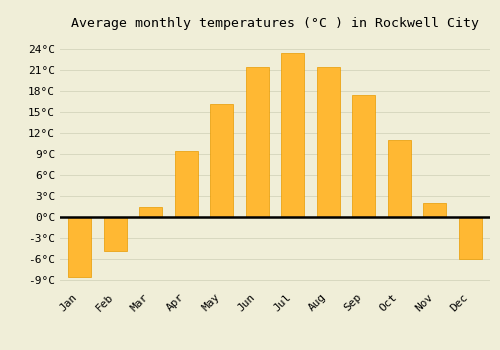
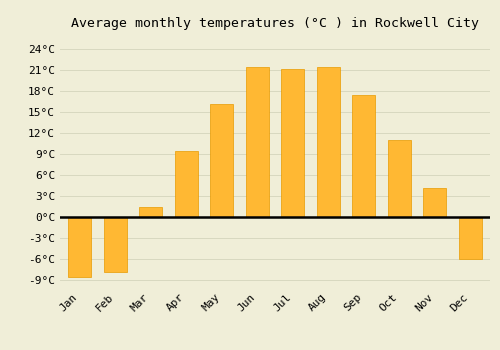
Feb: -4.8°C -> -7.8°C
Jul: 23.5°C -> 21.2°C
Nov: 2.0°C -> 4.2°C
